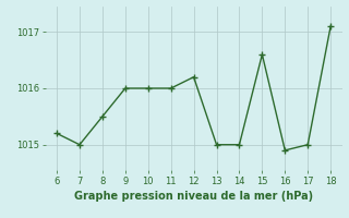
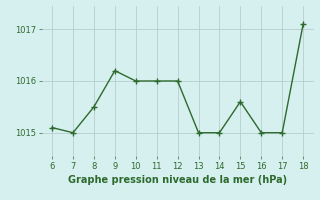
6: 1015.2 -> 1015.1
9: 1016.0 -> 1016.2
12: 1016.2 -> 1016.0
15: 1016.6 -> 1015.6
16: 1014.9 -> 1015.0
